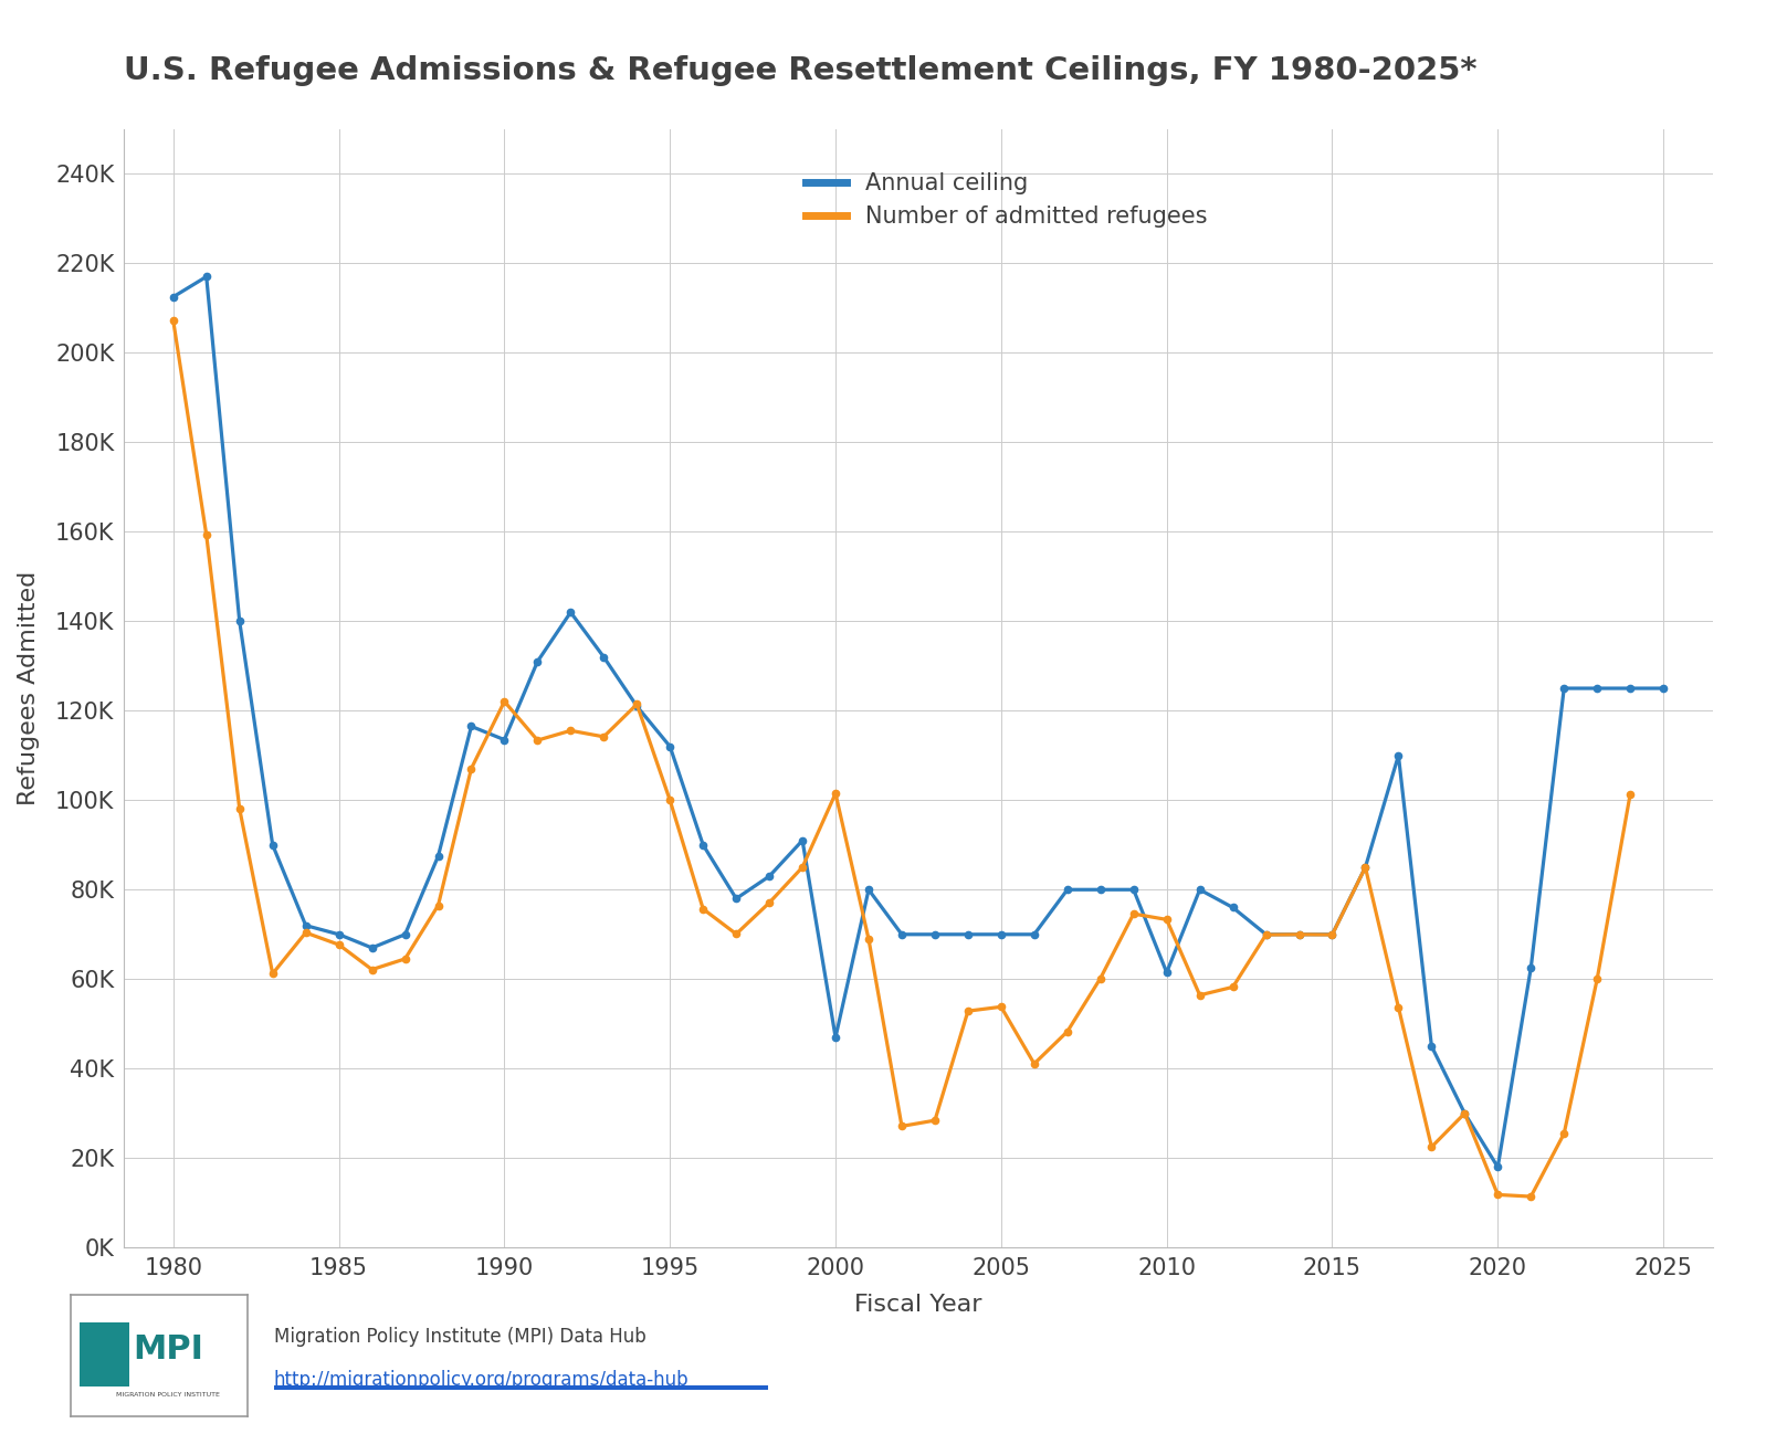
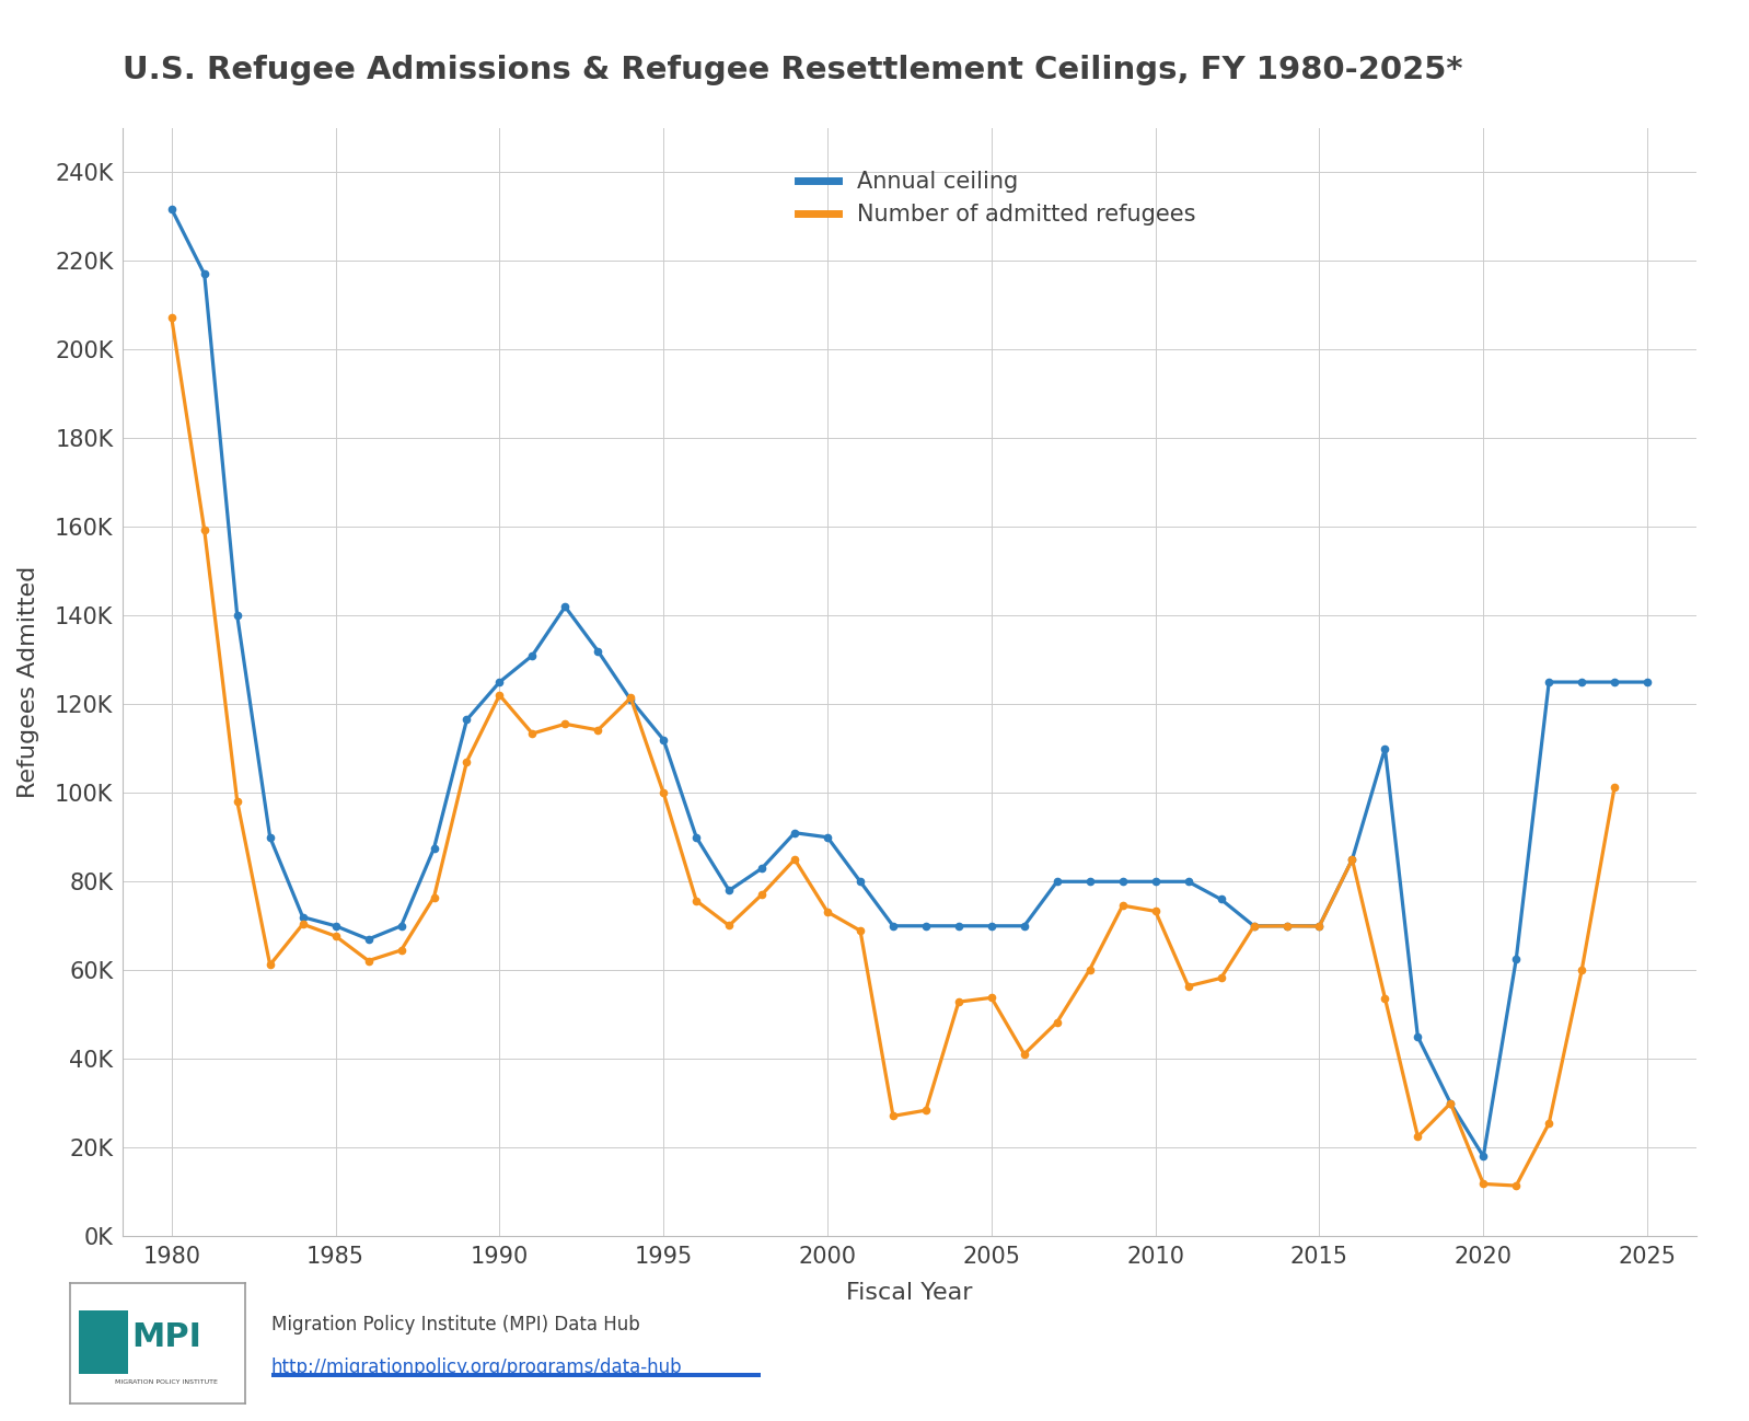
Annual ceiling/1980: 212.5K -> 231.7K
Annual ceiling/1990: 113.5K -> 125.0K
Annual ceiling/2000: 47.0K -> 90.0K
Number of admitted refugees/2000: 101.5K -> 73.1K
Annual ceiling/2010: 61.5K -> 80.0K
